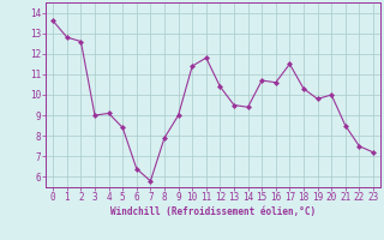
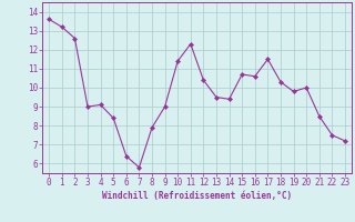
1: 12.8 -> 13.2
11: 11.8 -> 12.3
